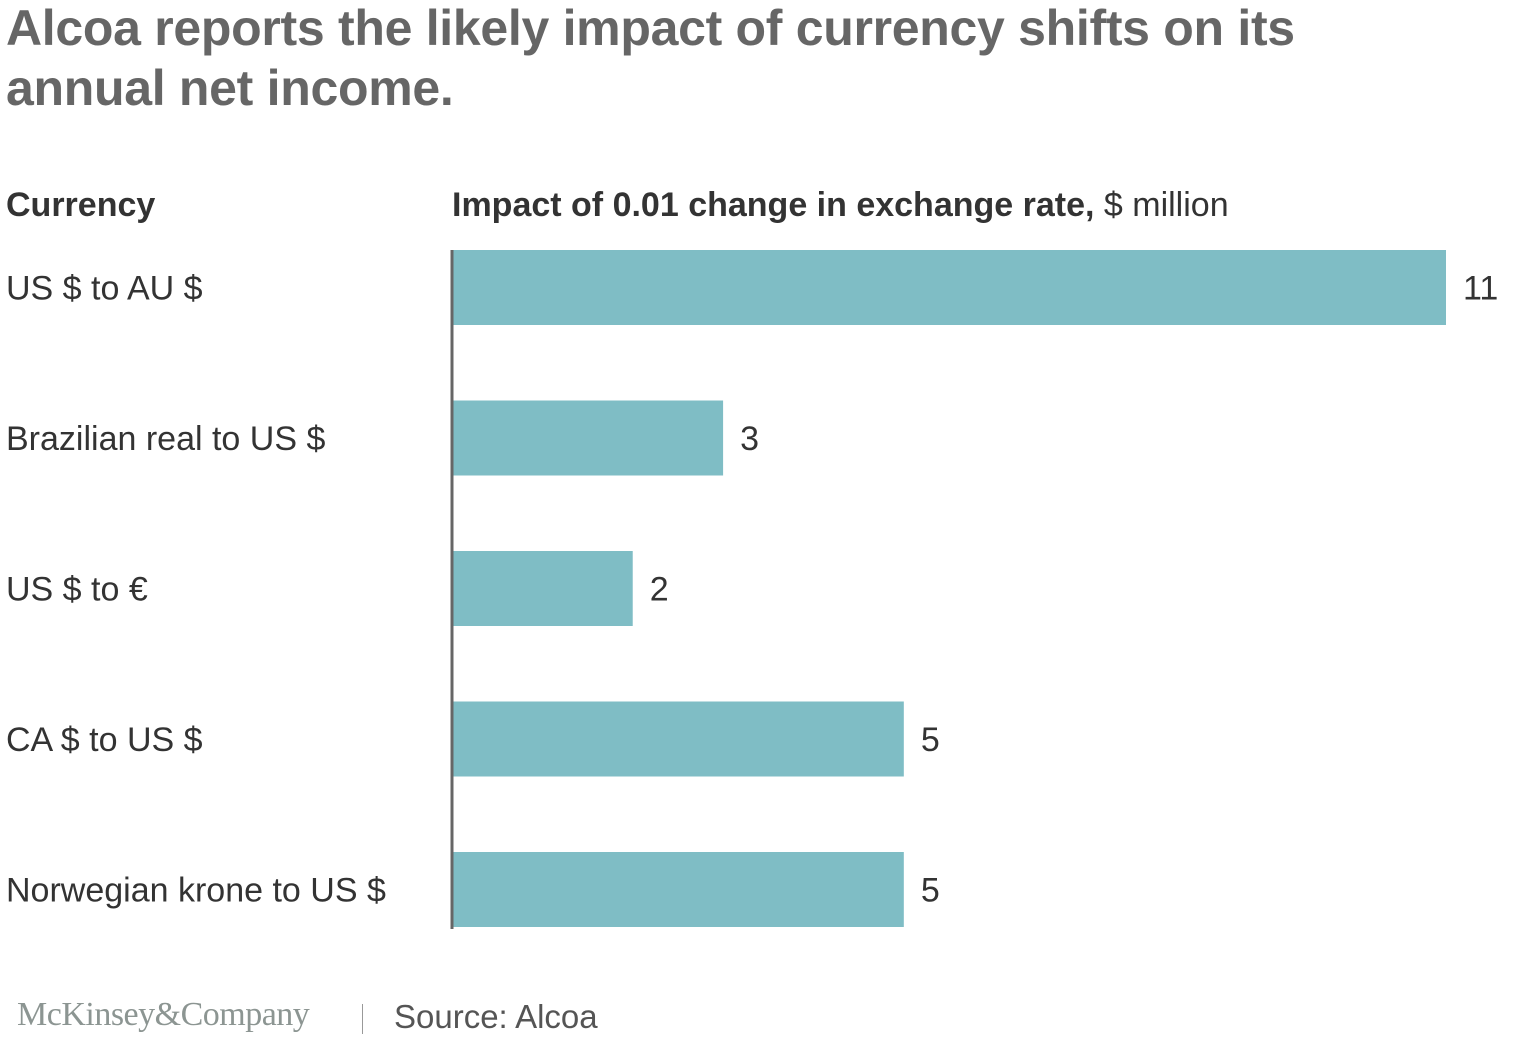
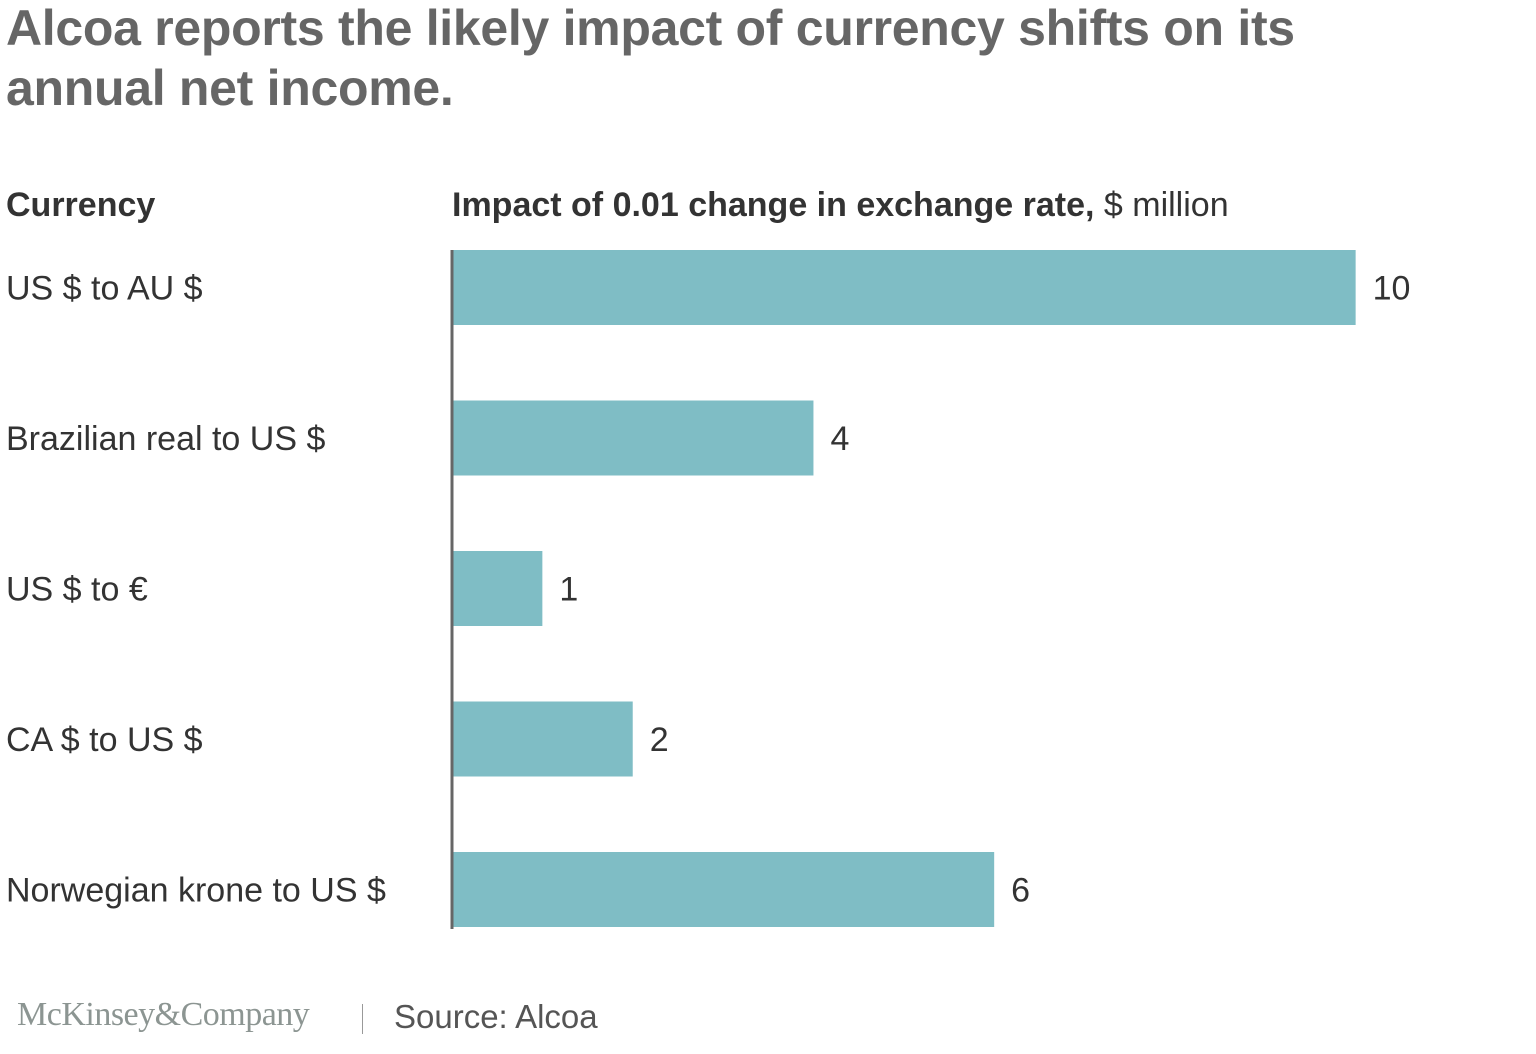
US $ to AU $: 11 -> 10
Brazilian real to US $: 3 -> 4
US $ to €: 2 -> 1
CA $ to US $: 5 -> 2
Norwegian krone to US $: 5 -> 6
